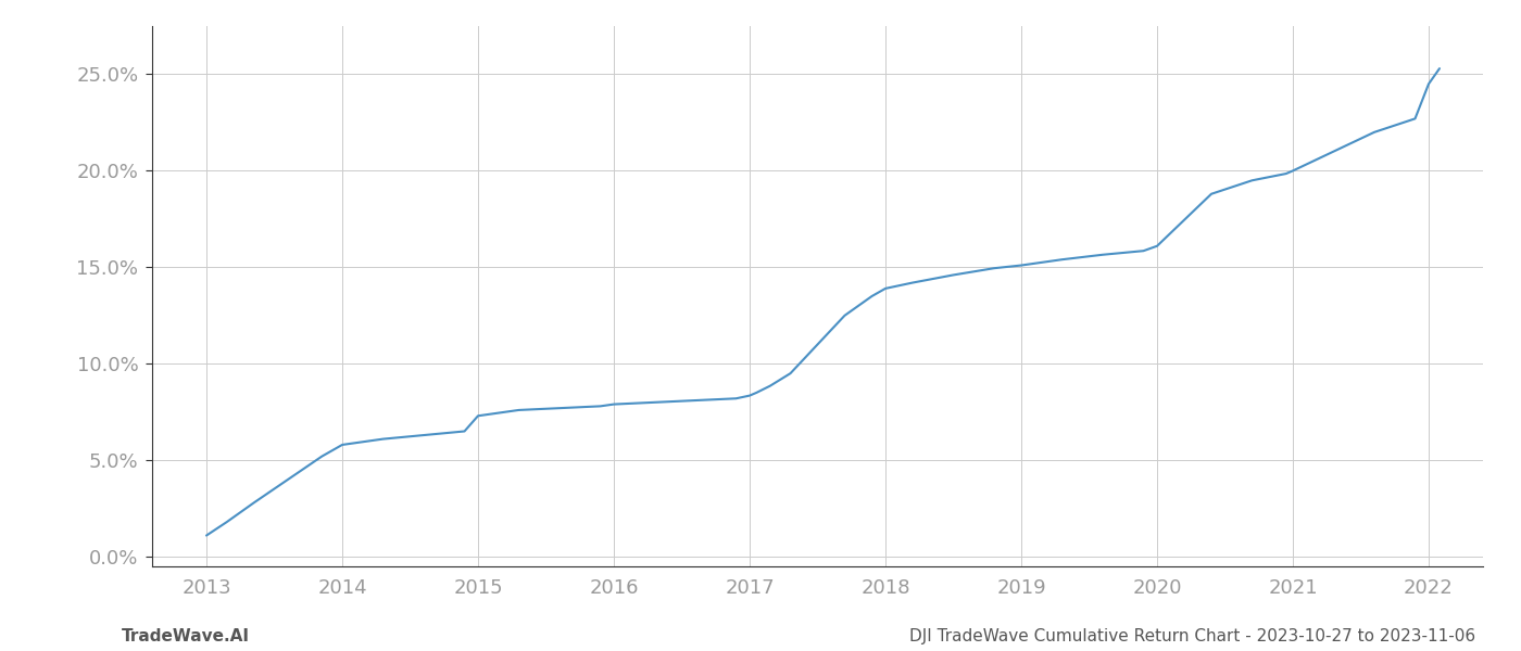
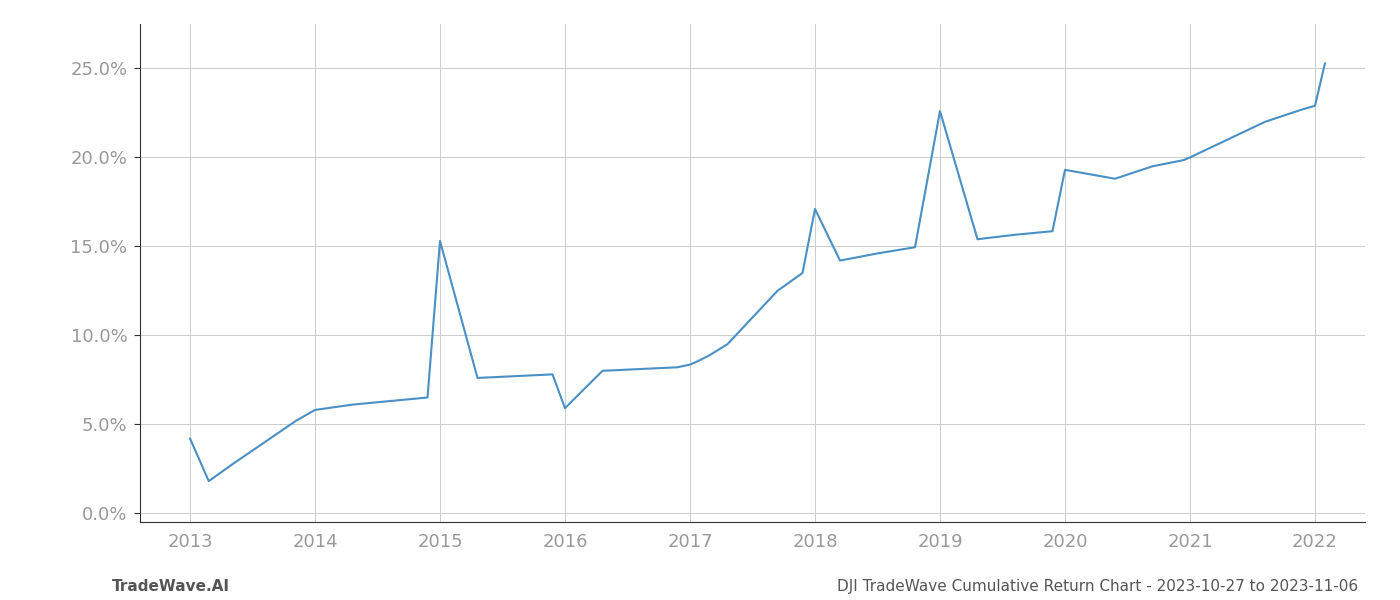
2013: 1.1% -> 4.2%
2015: 7.3% -> 15.3%
2016: 7.9% -> 5.9%
2018: 13.9% -> 17.1%
2019: 15.1% -> 22.6%
2020: 16.1% -> 19.3%
2022: 24.5% -> 22.9%
